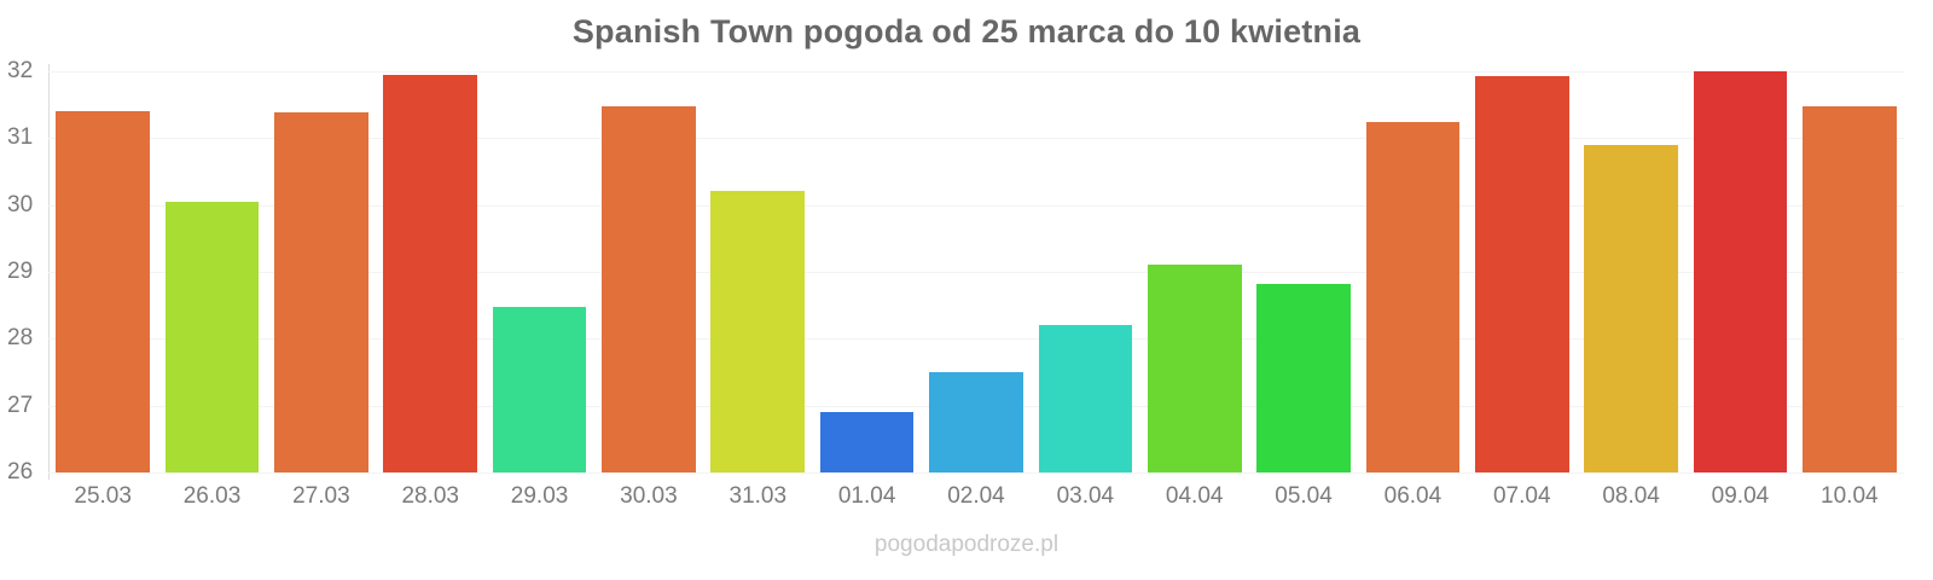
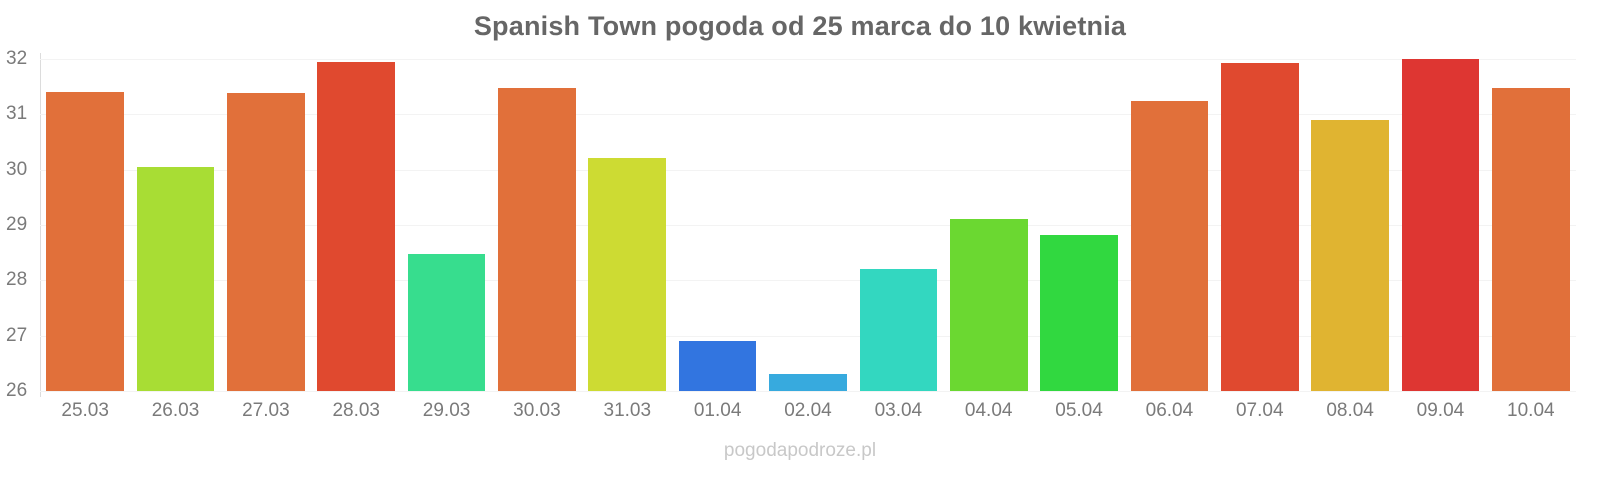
02.04: 27.5 -> 26.3
